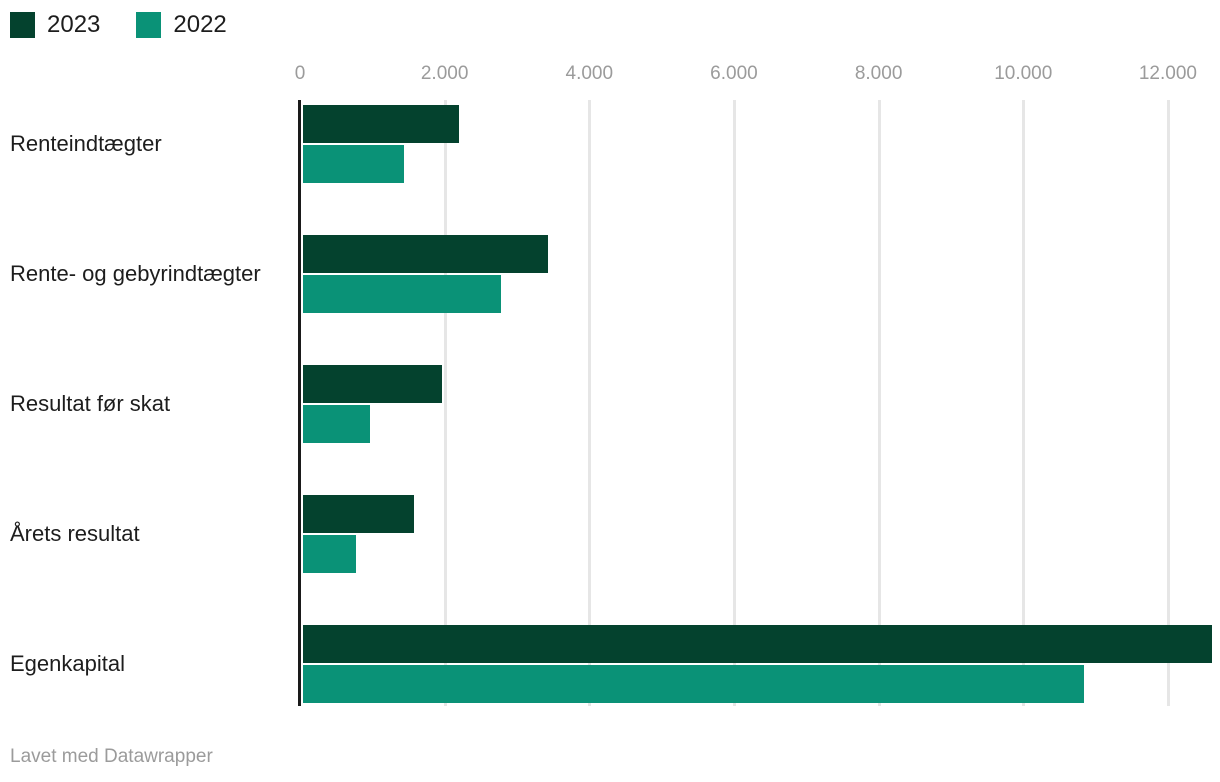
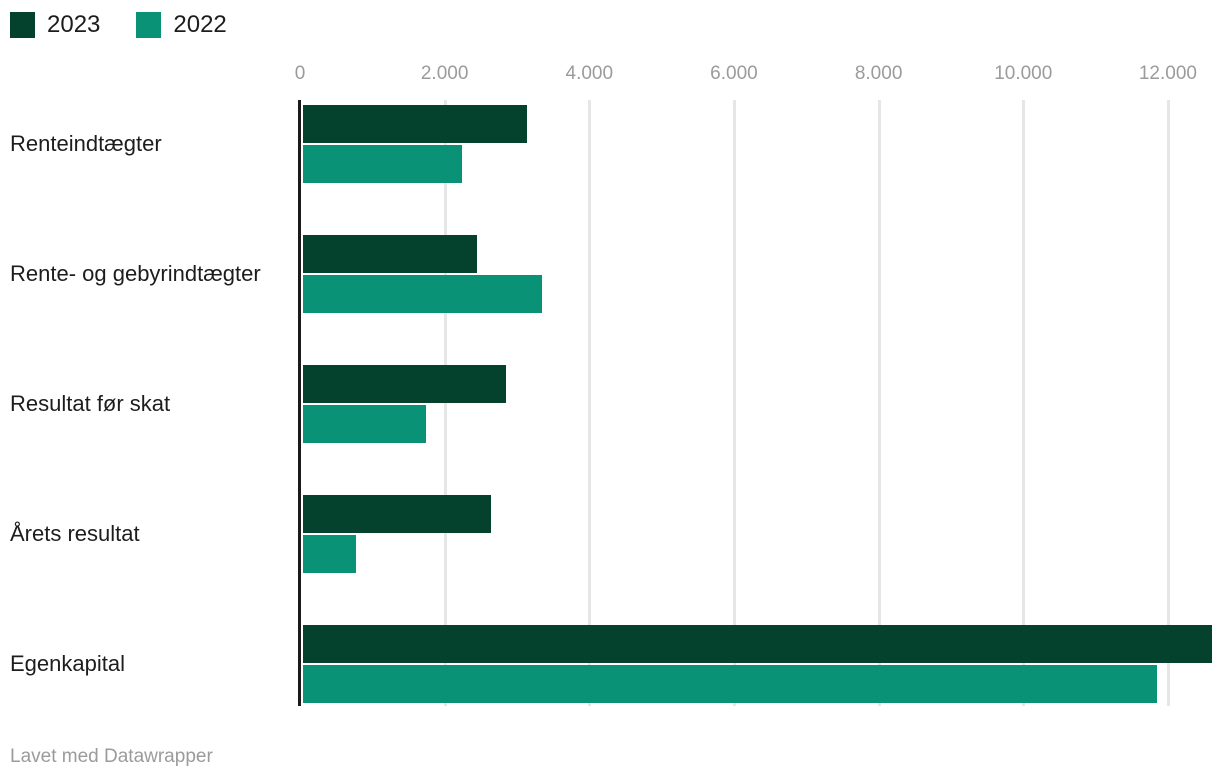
2023/Renteindtægter: 2200 -> 3100
2022/Renteindtægter: 1400 -> 2200
2023/Rente- og gebyrindtægter: 3400 -> 2400
2022/Rente- og gebyrindtægter: 2700 -> 3300
2023/Resultat før skat: 1900 -> 2800
2022/Resultat før skat: 900 -> 1700
2023/Årets resultat: 1500 -> 2600
2022/Egenkapital: 10800 -> 11800
